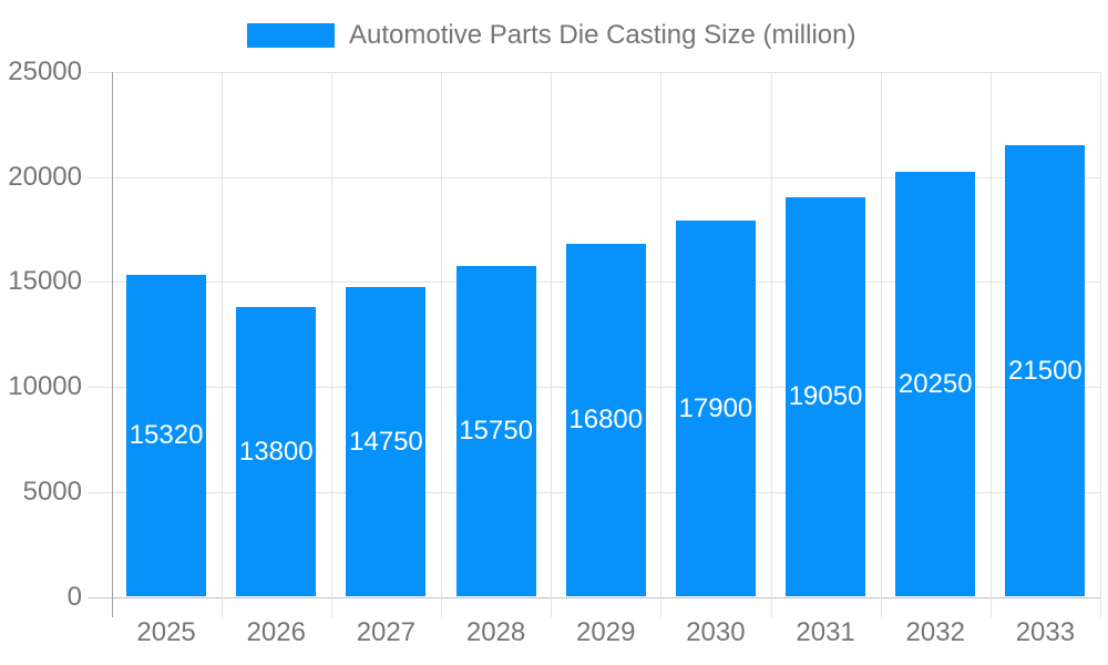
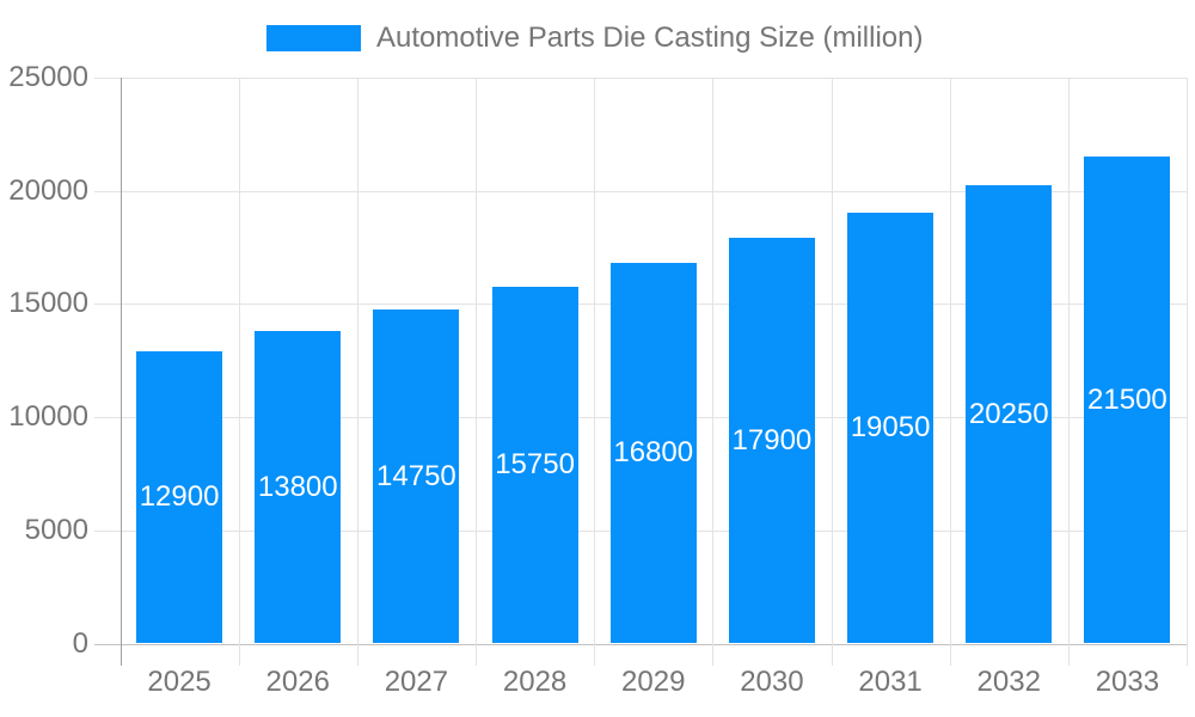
2025: 15320 -> 12900
